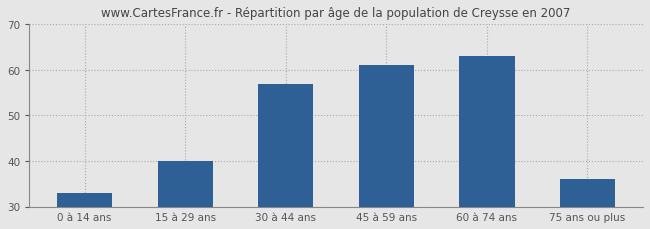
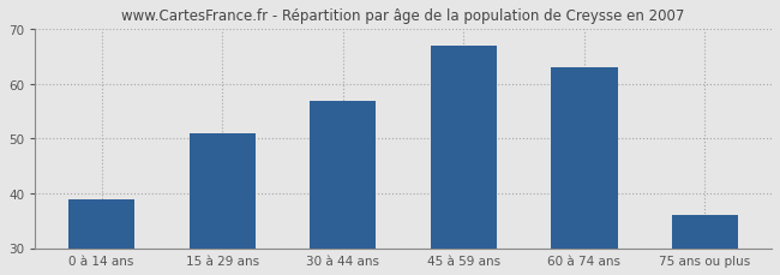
0 à 14 ans: 33 -> 39
15 à 29 ans: 40 -> 51
45 à 59 ans: 61 -> 67
